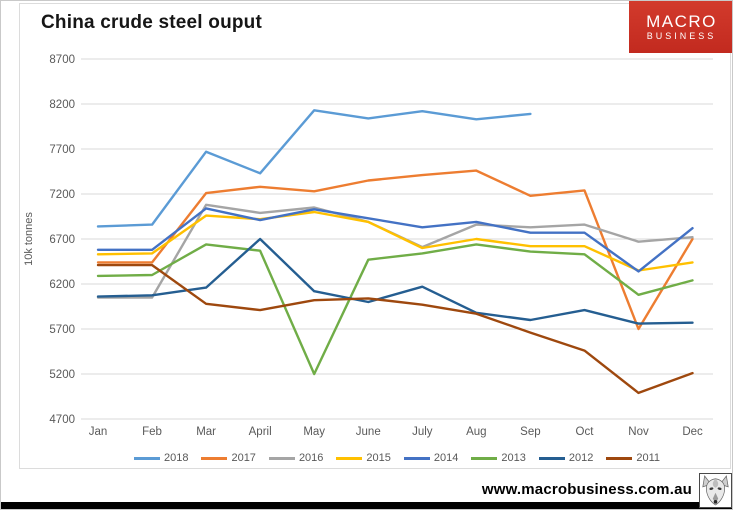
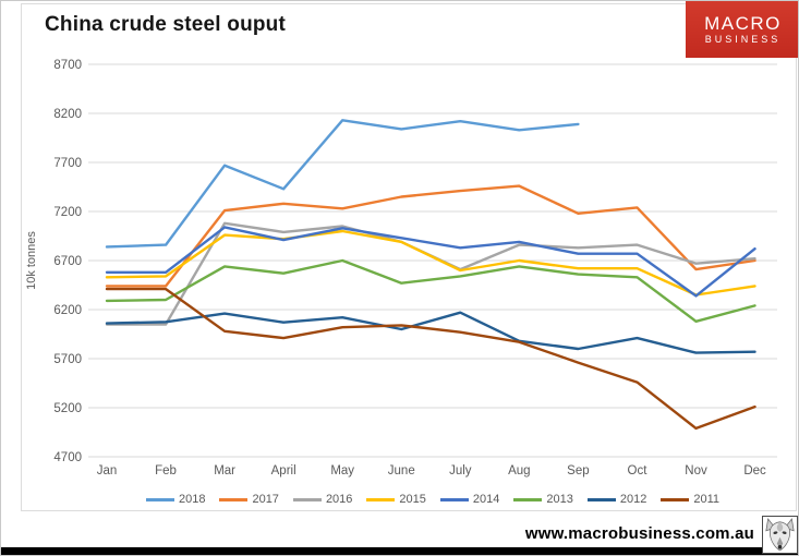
2012/April: 6700 -> 6100
2013/May: 5200 -> 6700
2017/Nov: 5700 -> 6600
